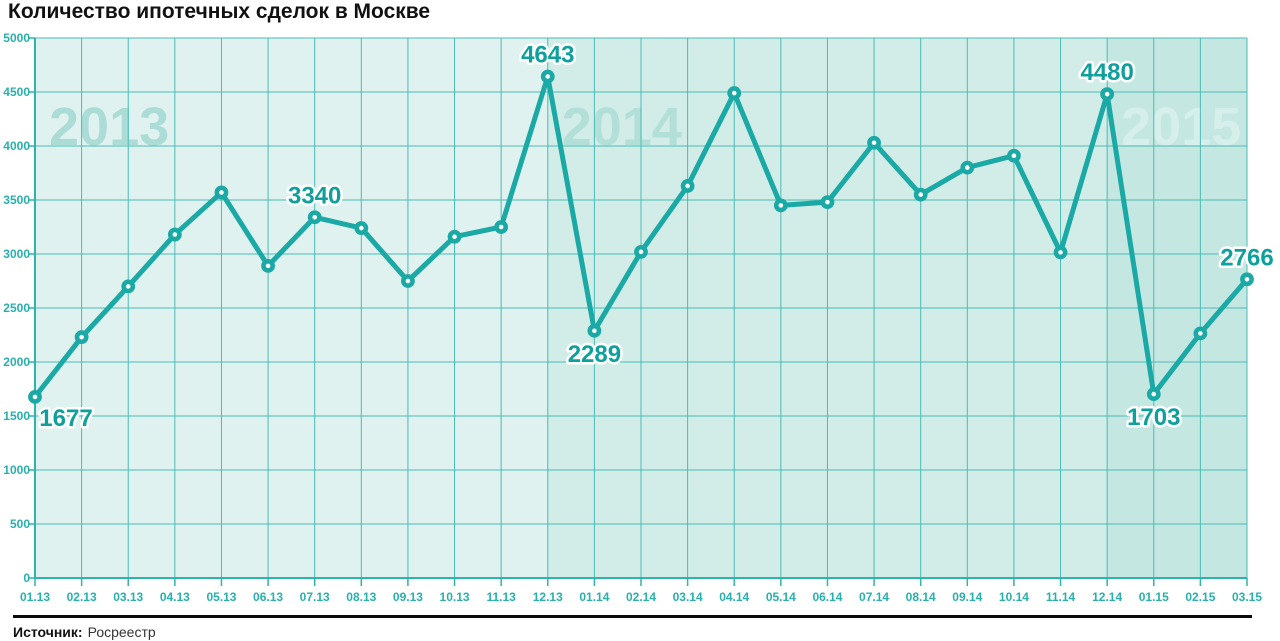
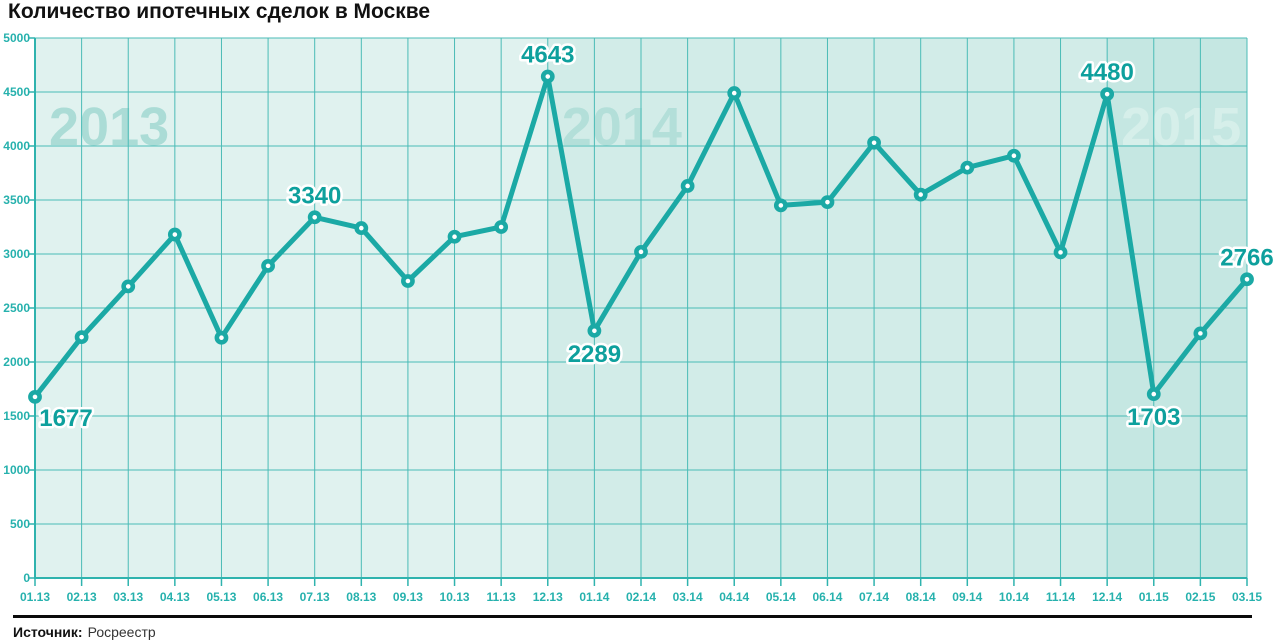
05.13: 3570 -> 2220
